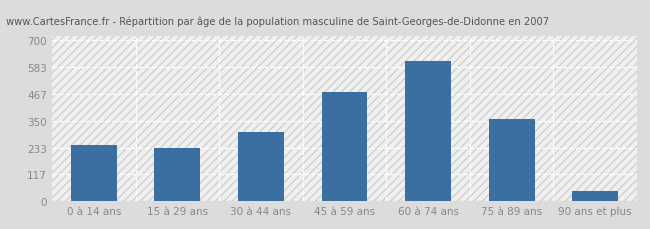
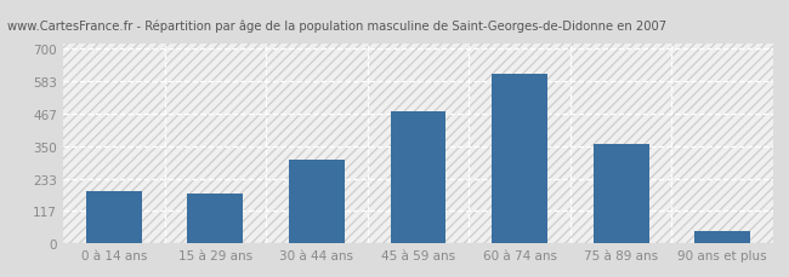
0 à 14 ans: 245 -> 190
15 à 29 ans: 233 -> 180
